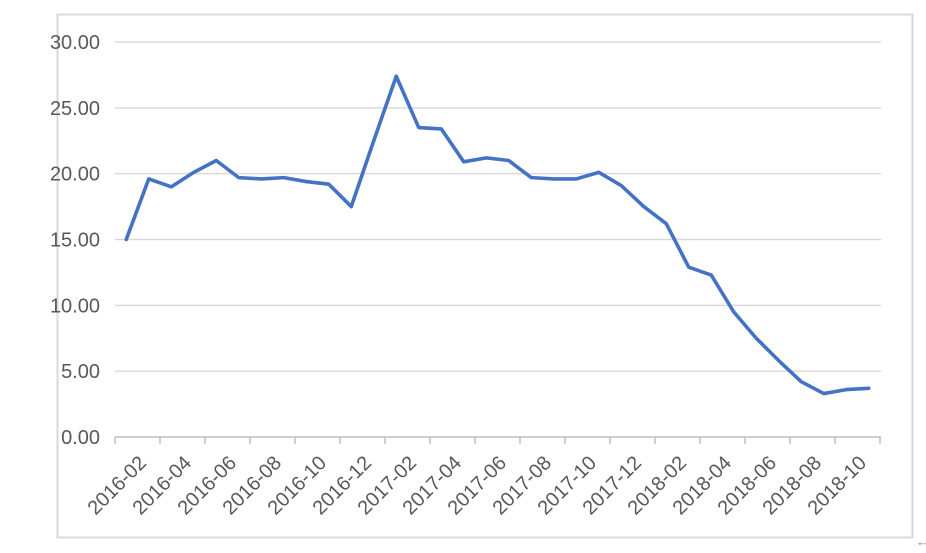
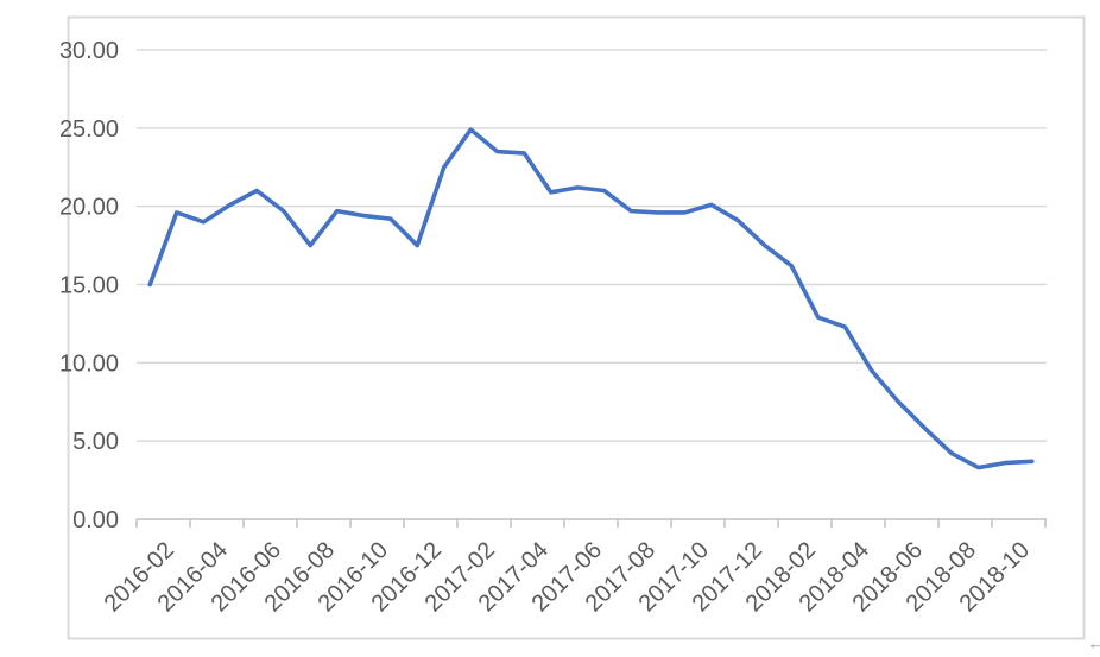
2016-08: 19.6 -> 17.5
2017-02: 27.4 -> 24.9
